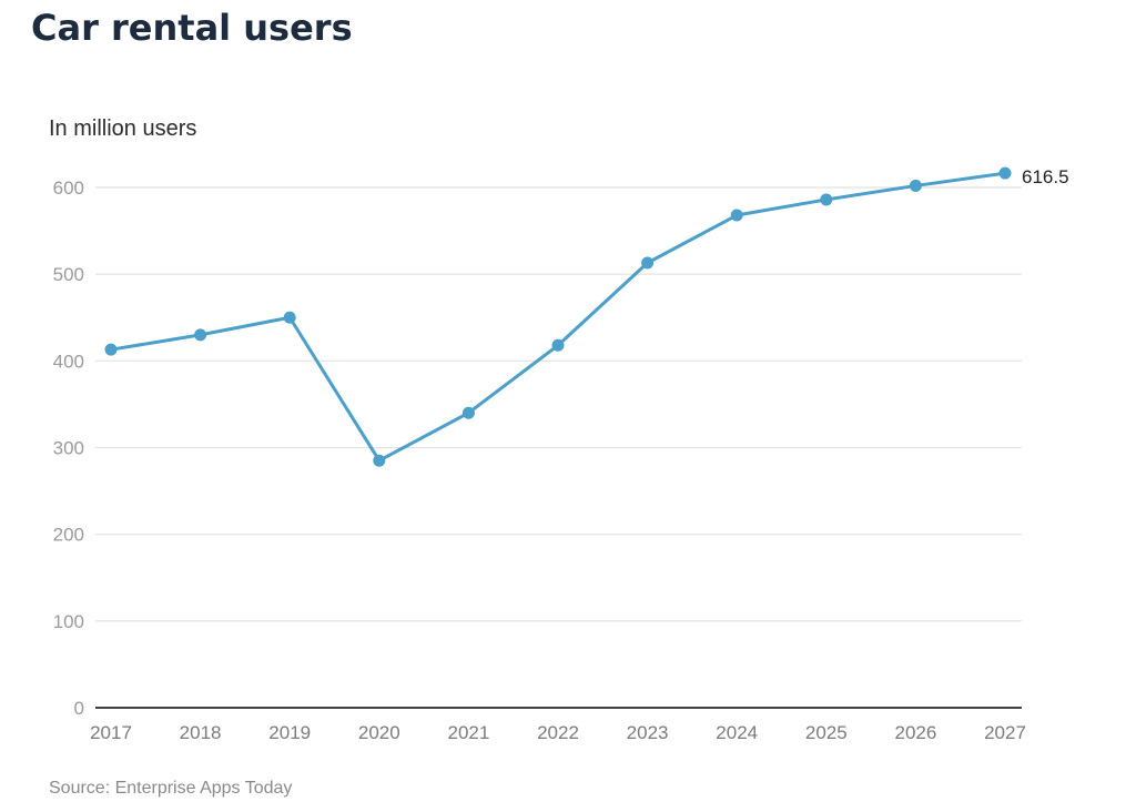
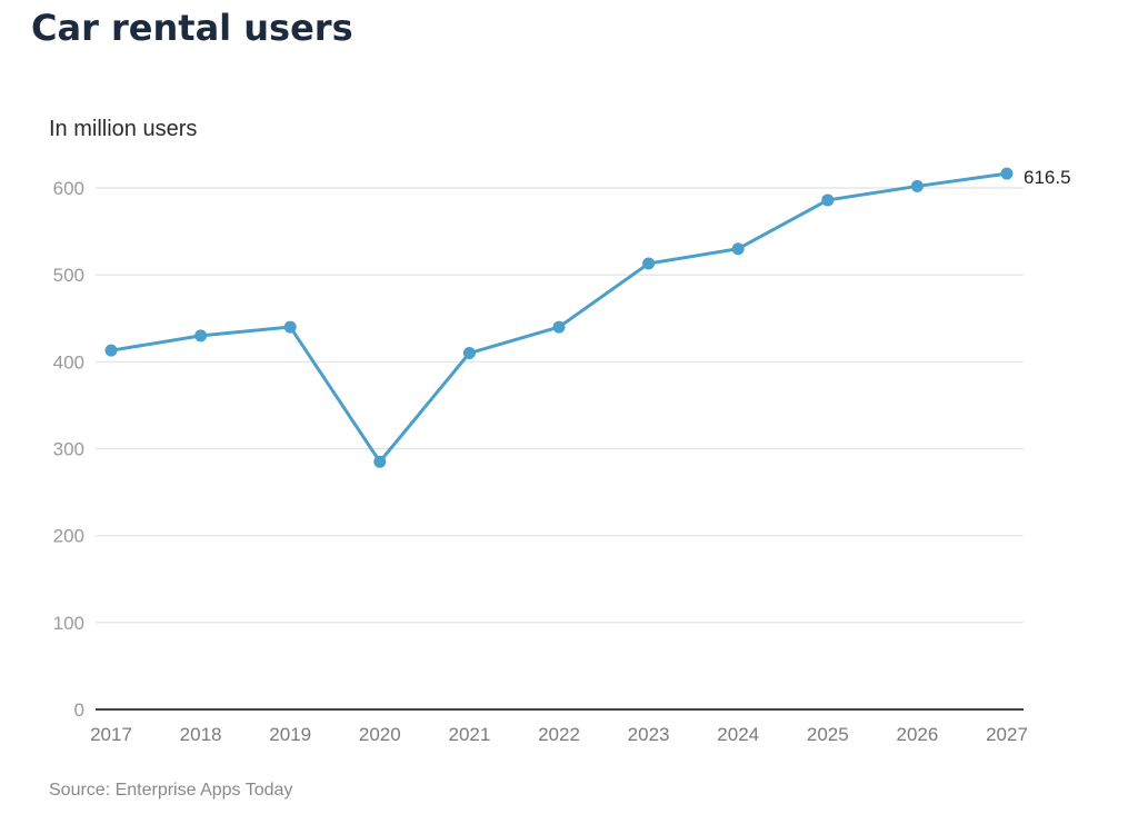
2019: 450 -> 440
2021: 340 -> 410
2022: 420 -> 440
2024: 570 -> 530
